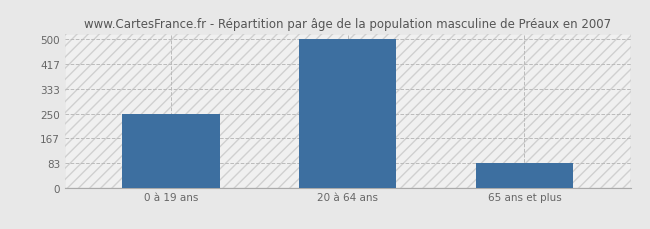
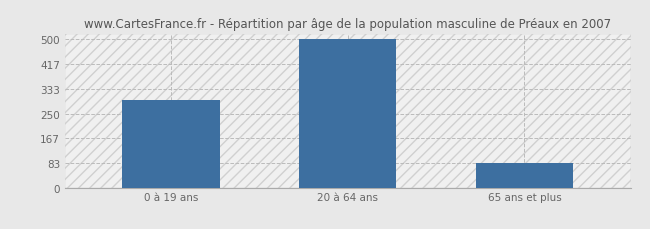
0 à 19 ans: 250 -> 295
